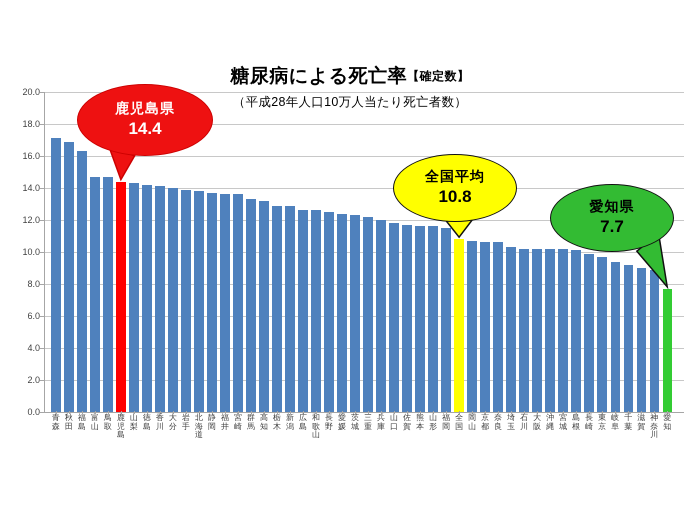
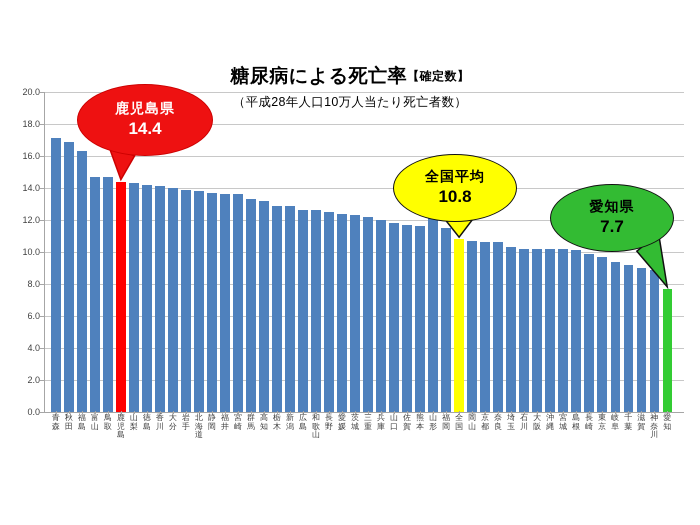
山形: 11.6 -> 12.9
